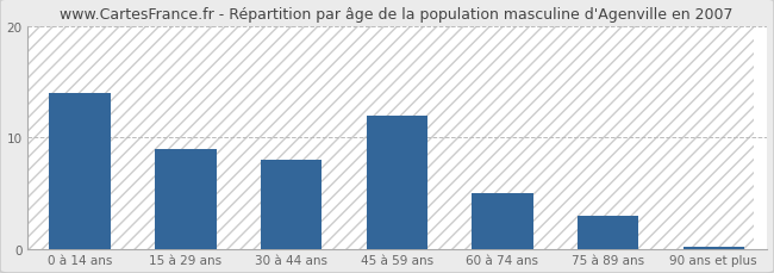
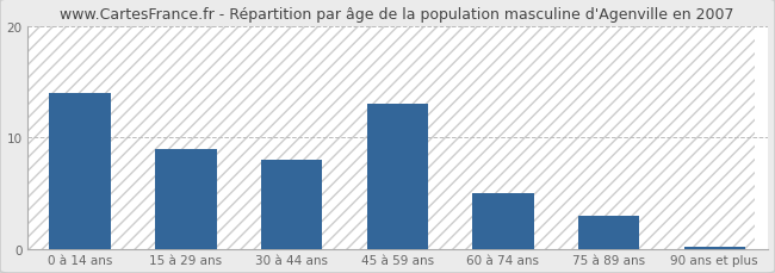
45 à 59 ans: 12.0 -> 13.0
